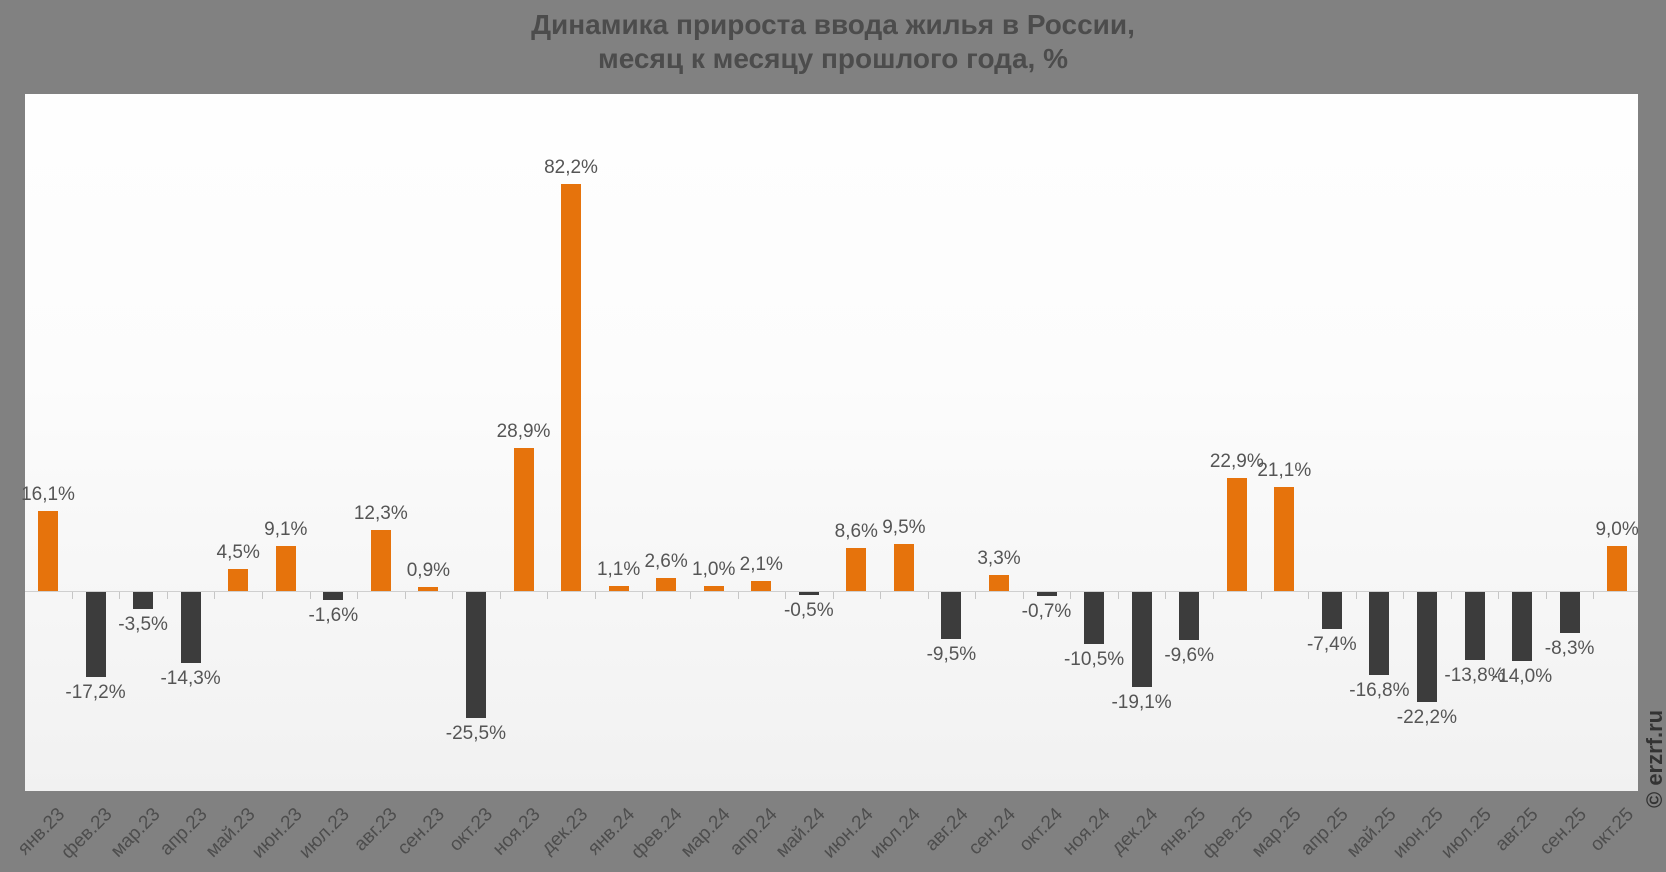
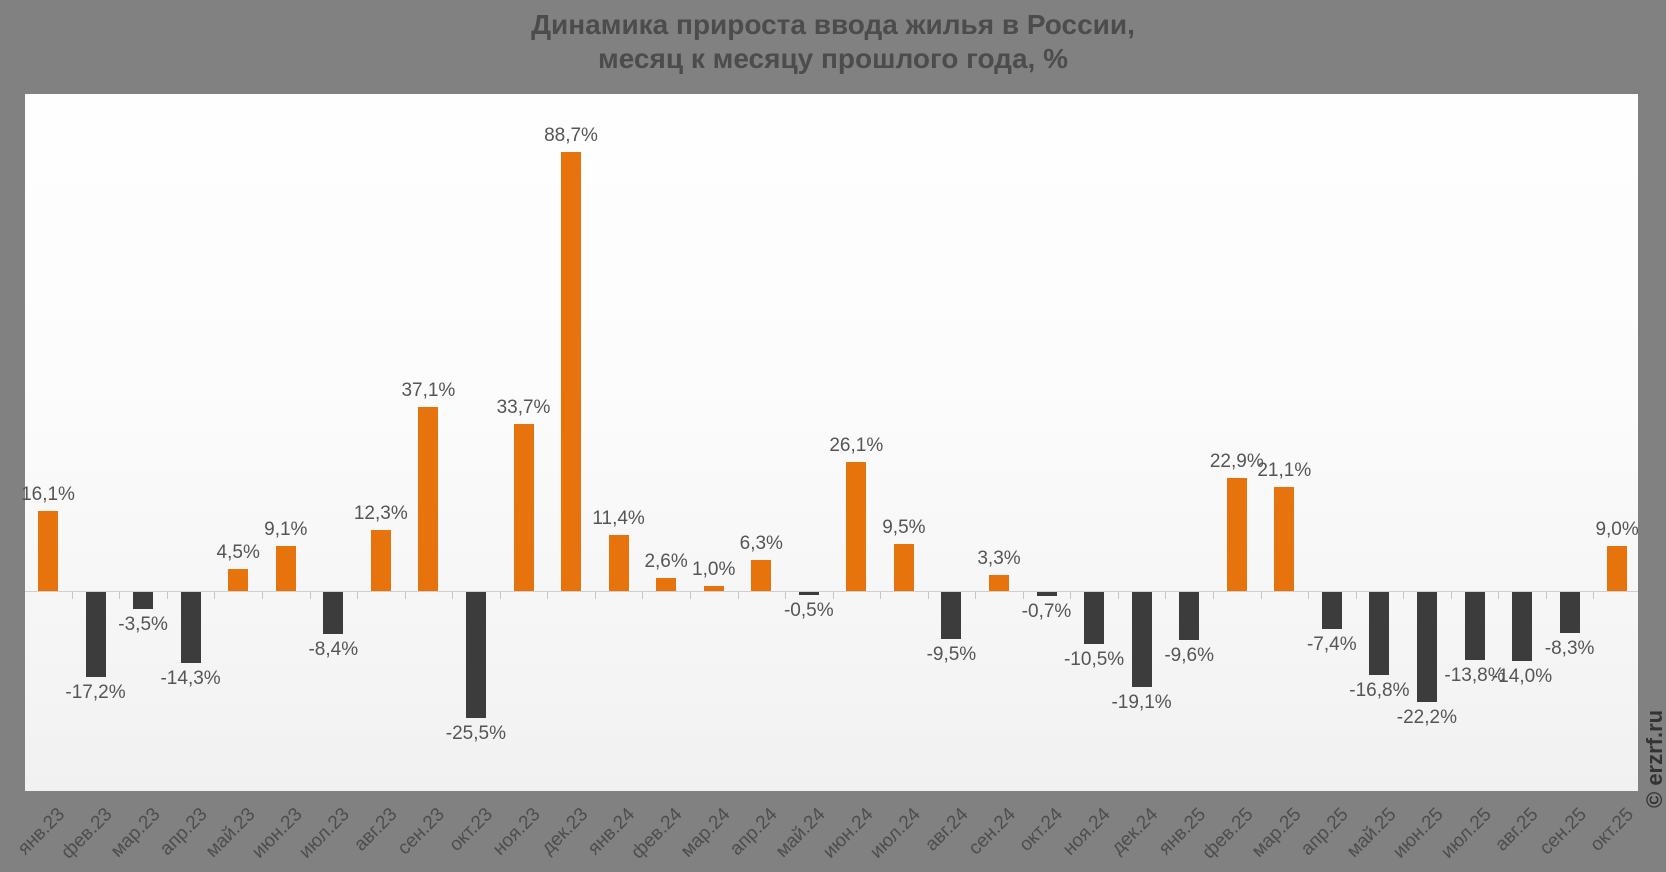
июл.23: -1,6% -> -8,4%
сен.23: 0,9% -> 37,1%
ноя.23: 28,9% -> 33,7%
дек.23: 82,2% -> 88,7%
янв.24: 1,1% -> 11,4%
апр.24: 2,1% -> 6,3%
июн.24: 8,6% -> 26,1%
